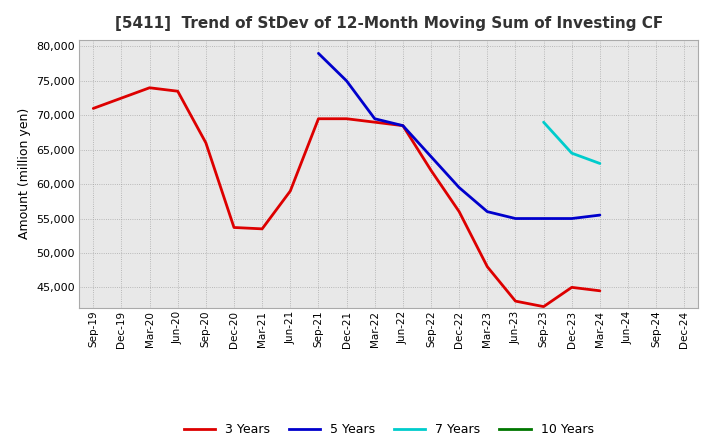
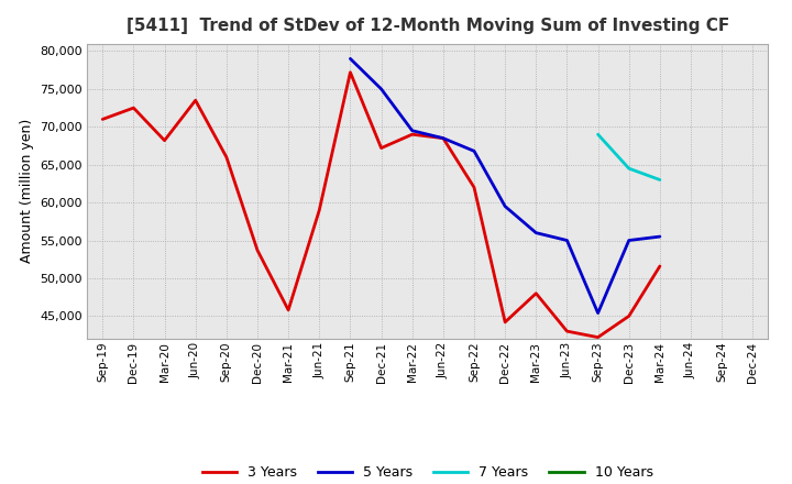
3 Years/Mar-20: 74,000 -> 68,200
3 Years/Mar-21: 53,500 -> 45,800
3 Years/Sep-21: 69,500 -> 77,200
3 Years/Dec-21: 69,500 -> 67,200
5 Years/Sep-22: 64,000 -> 66,800
3 Years/Dec-22: 56,000 -> 44,200
5 Years/Sep-23: 55,000 -> 45,400
3 Years/Mar-24: 44,500 -> 51,600
